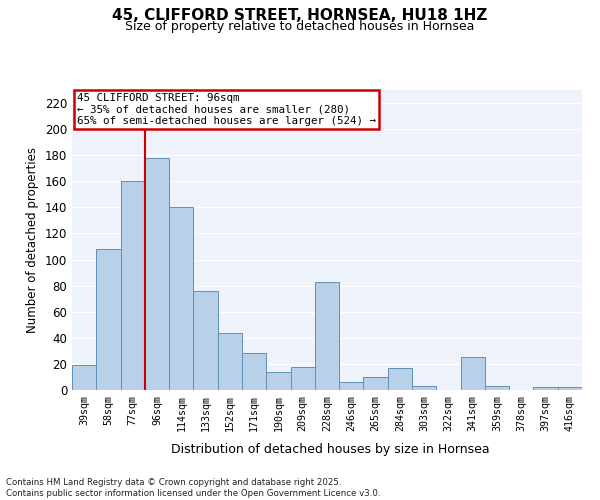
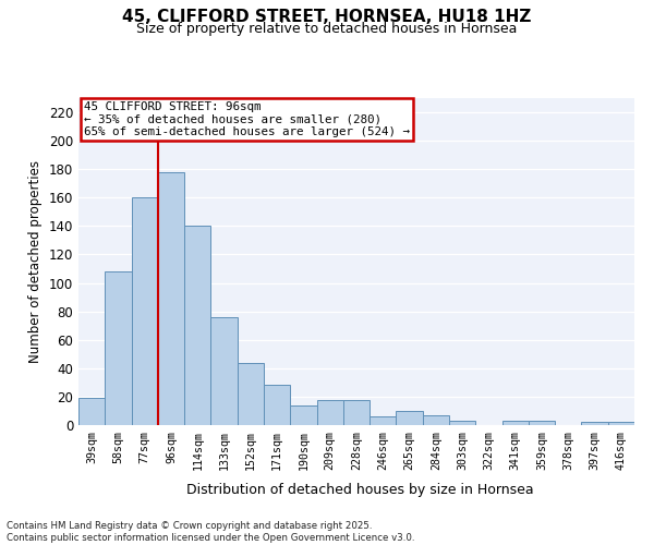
228sqm: 83 -> 18
284sqm: 17 -> 7
341sqm: 25 -> 3
